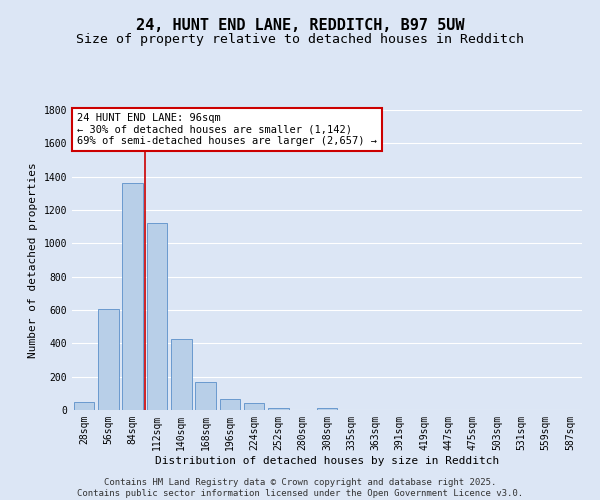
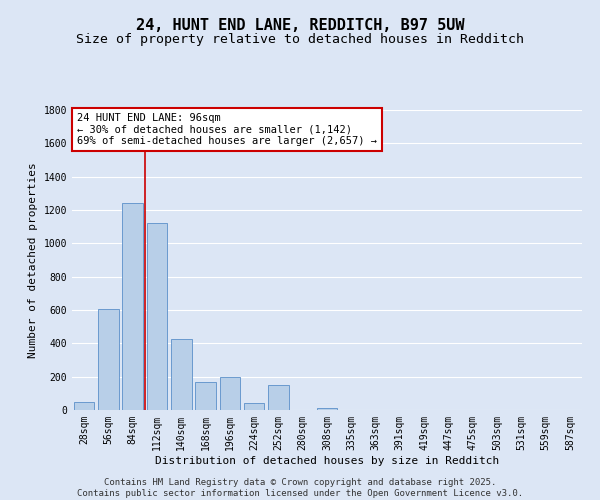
84sqm: 1360 -> 1240
196sqm: 60 -> 200
252sqm: 20 -> 150
